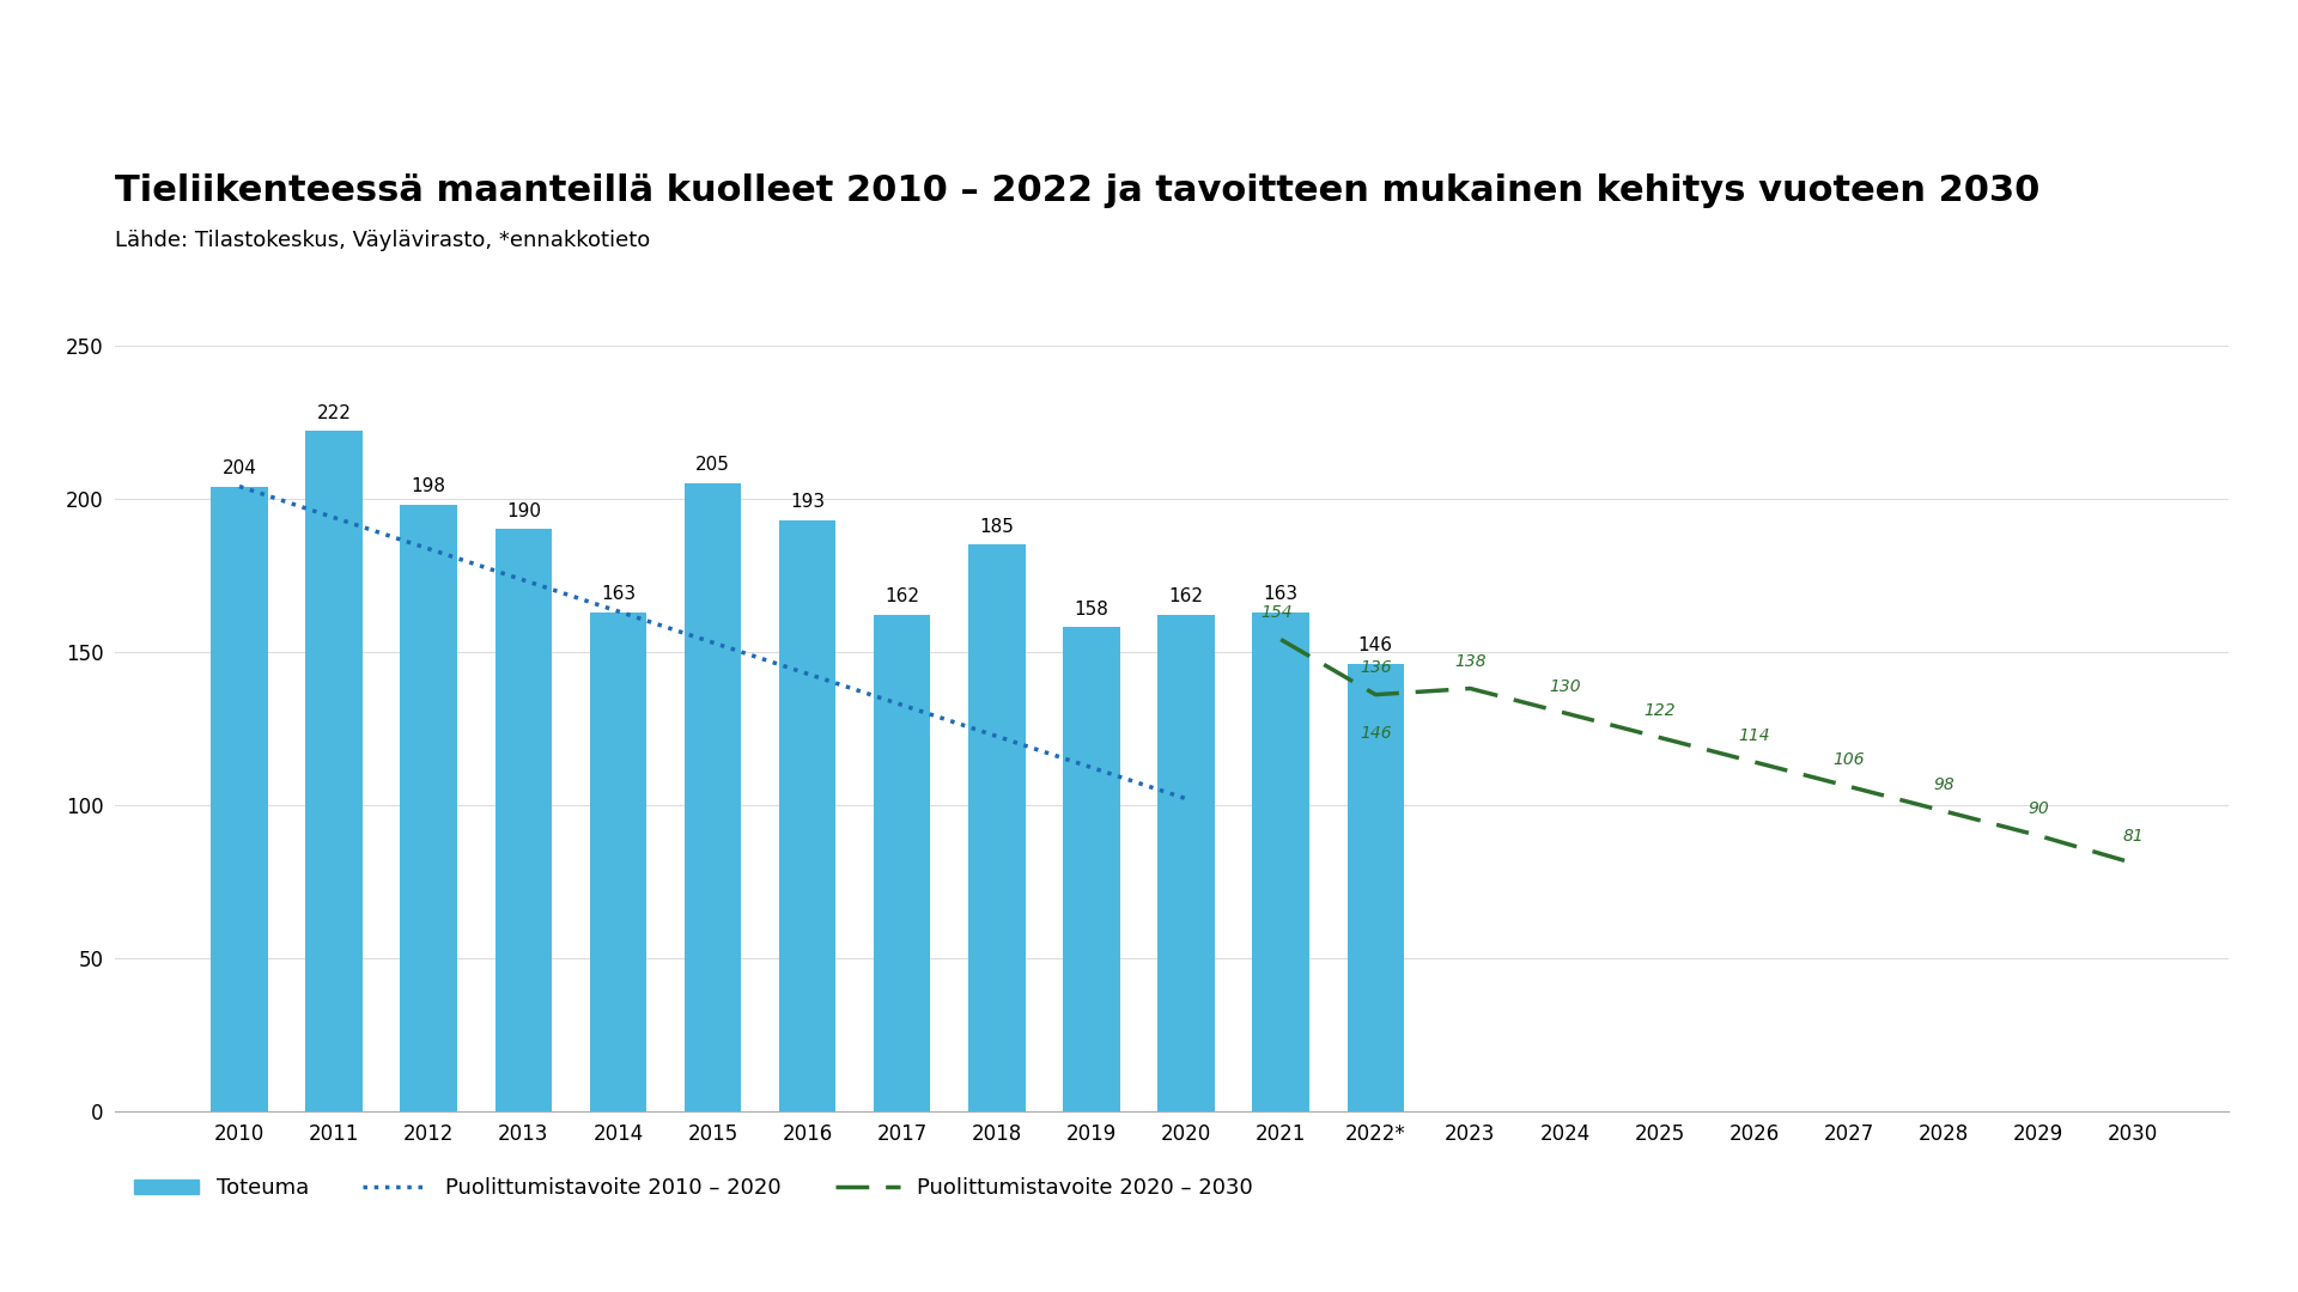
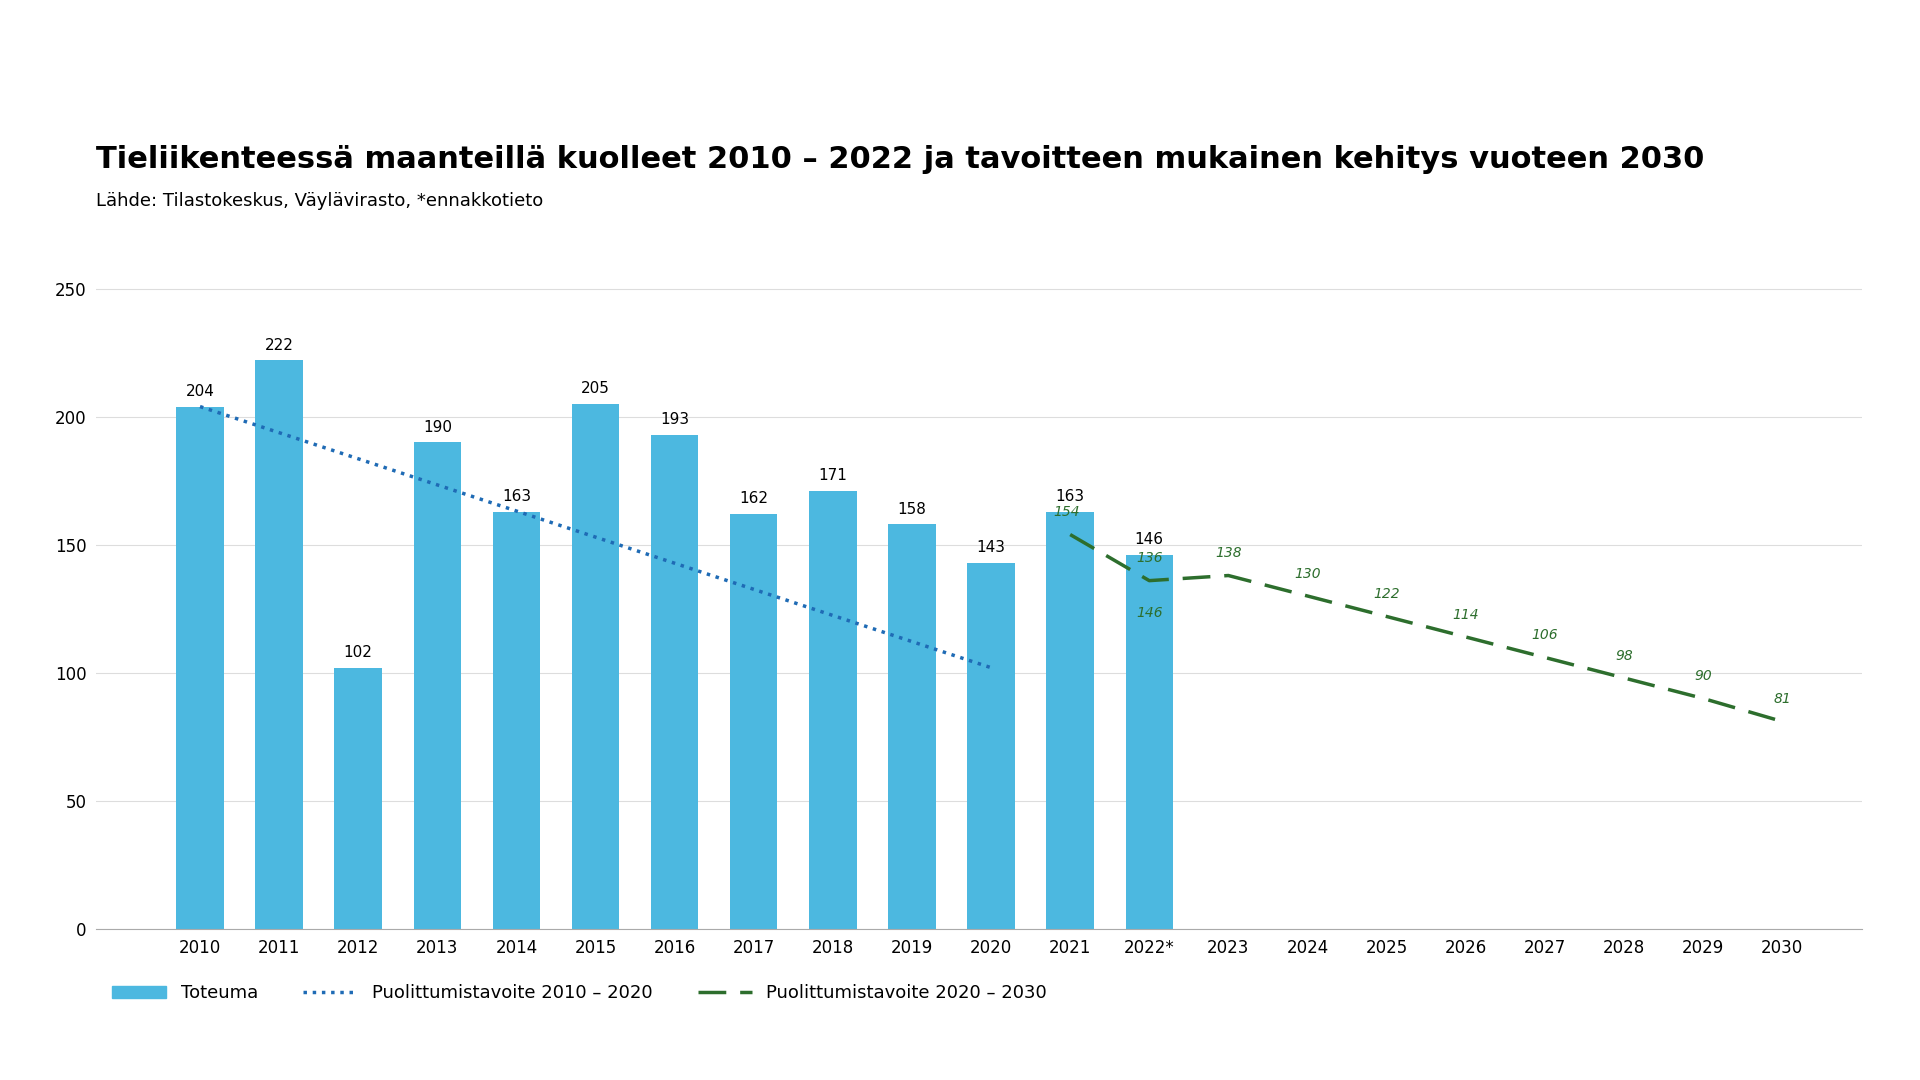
Toteuma/2012: 198 -> 102
Toteuma/2018: 185 -> 171
Toteuma/2020: 162 -> 143
